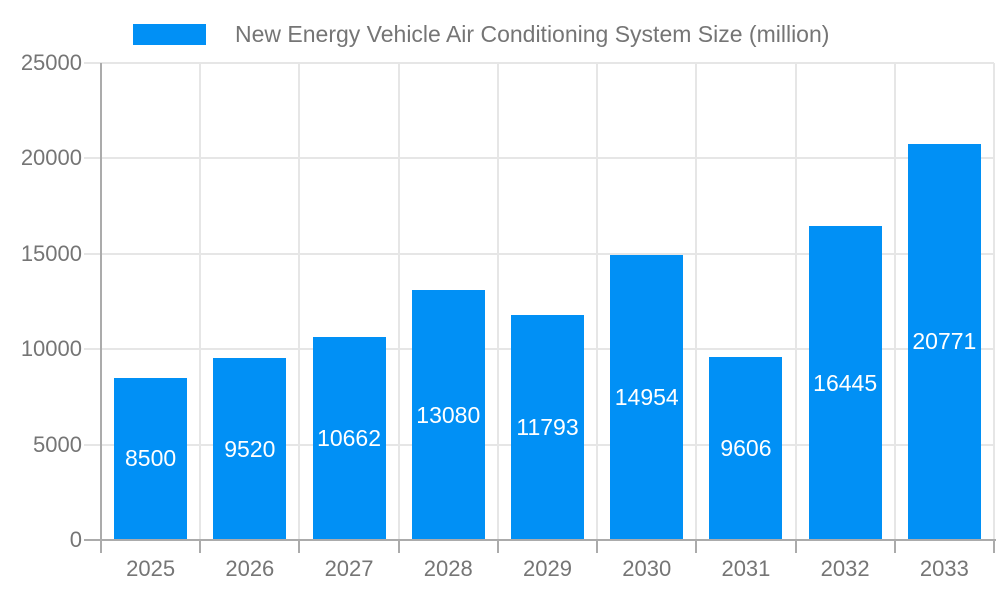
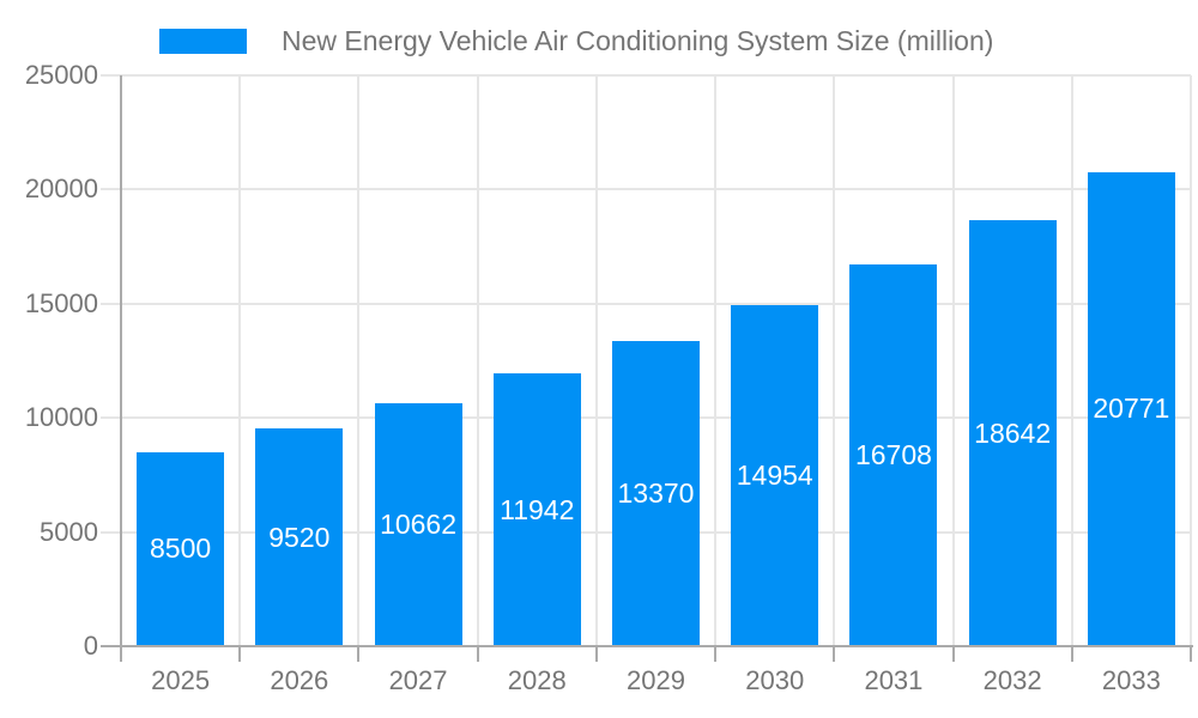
2028: 13080 -> 11942
2029: 11793 -> 13370
2031: 9606 -> 16708
2032: 16445 -> 18642
